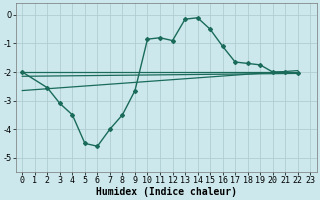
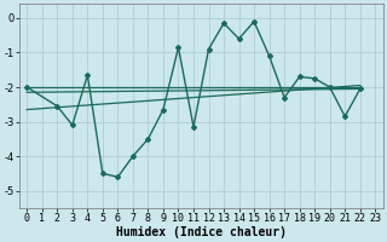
4: -3.50 -> -1.65
11: -0.80 -> -3.15
14: -0.10 -> -0.60
15: -0.50 -> -0.10
17: -1.65 -> -2.30
21: -2.00 -> -2.85
